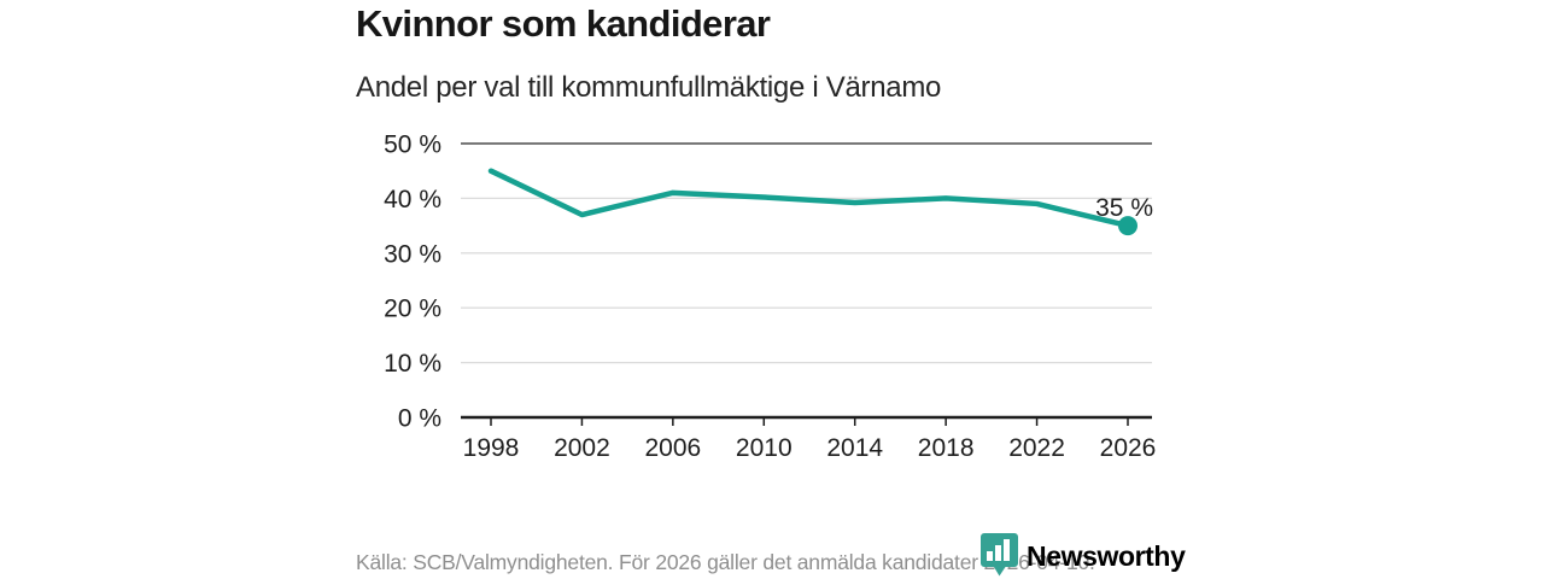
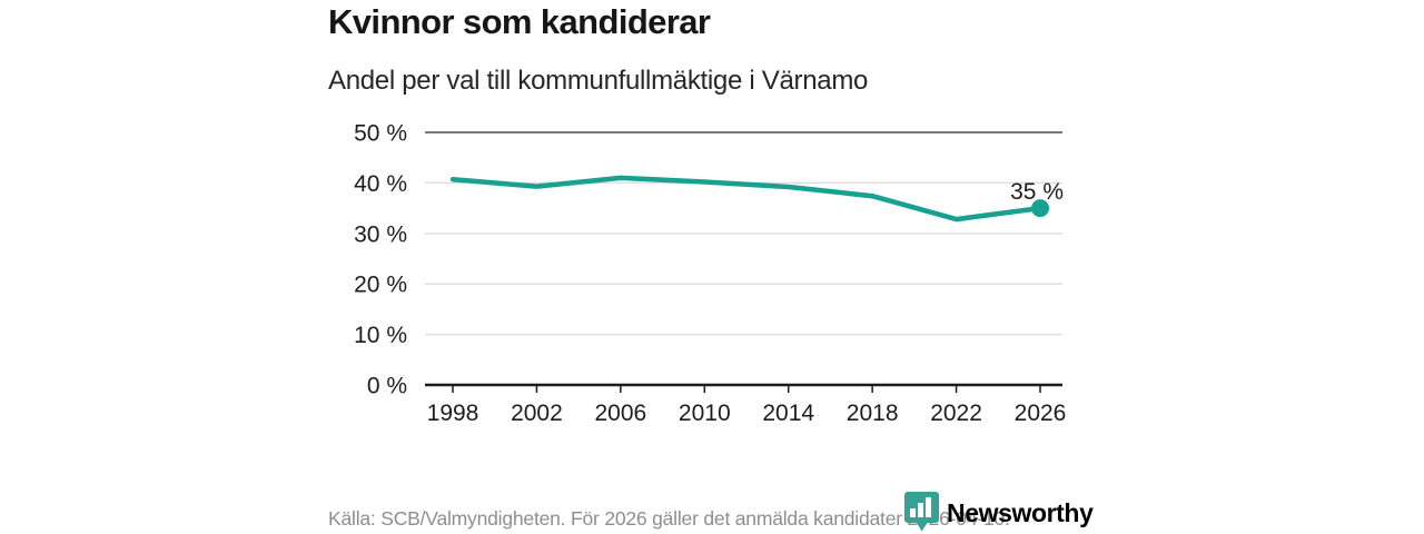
1998: 45% -> 41%
2002: 37% -> 39%
2018: 40% -> 37%
2022: 39% -> 33%
